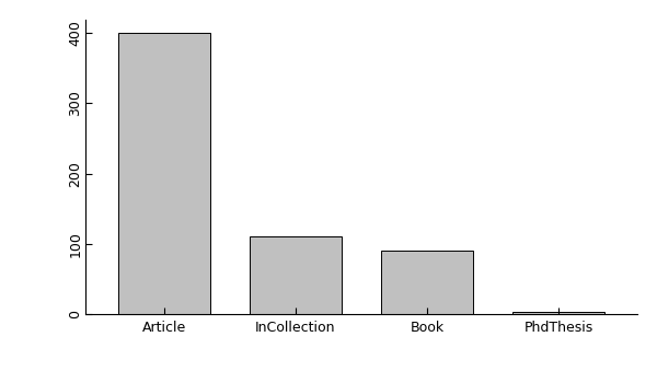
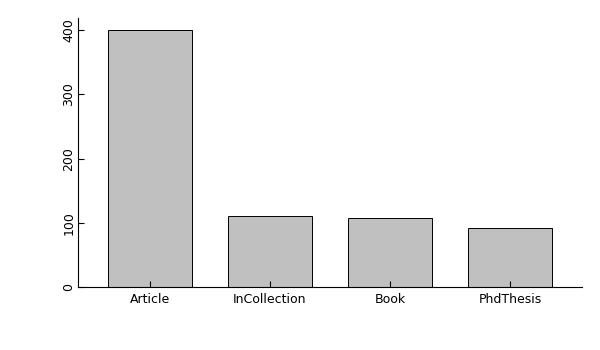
Book: 90 -> 108
PhdThesis: 3 -> 92
